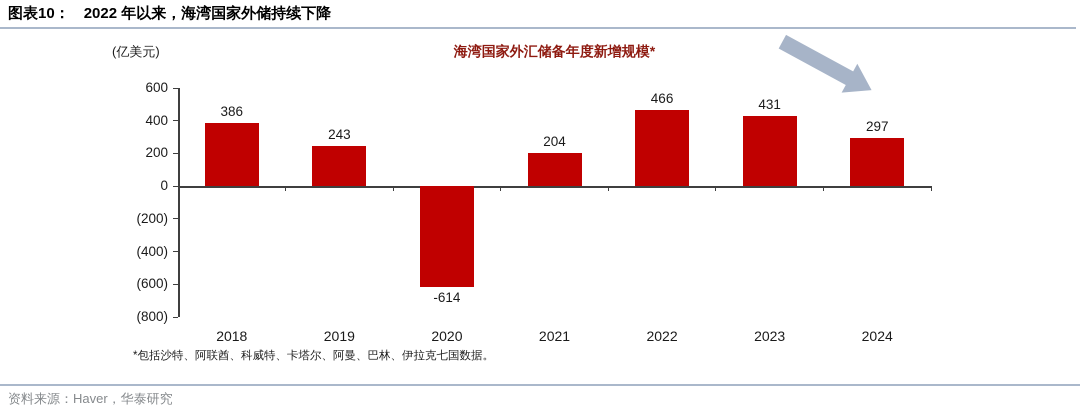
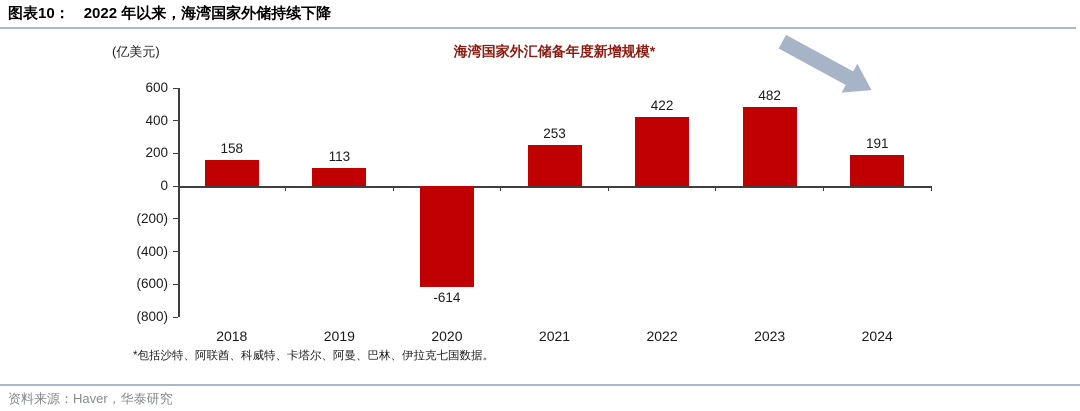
2018: 386 -> 158
2019: 243 -> 113
2021: 204 -> 253
2022: 466 -> 422
2023: 431 -> 482
2024: 297 -> 191
